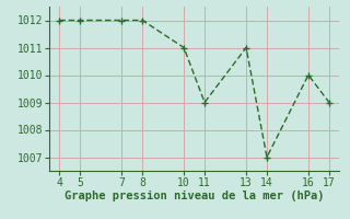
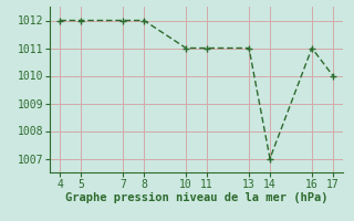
11: 1009 -> 1011
16: 1010 -> 1011
17: 1009 -> 1010
